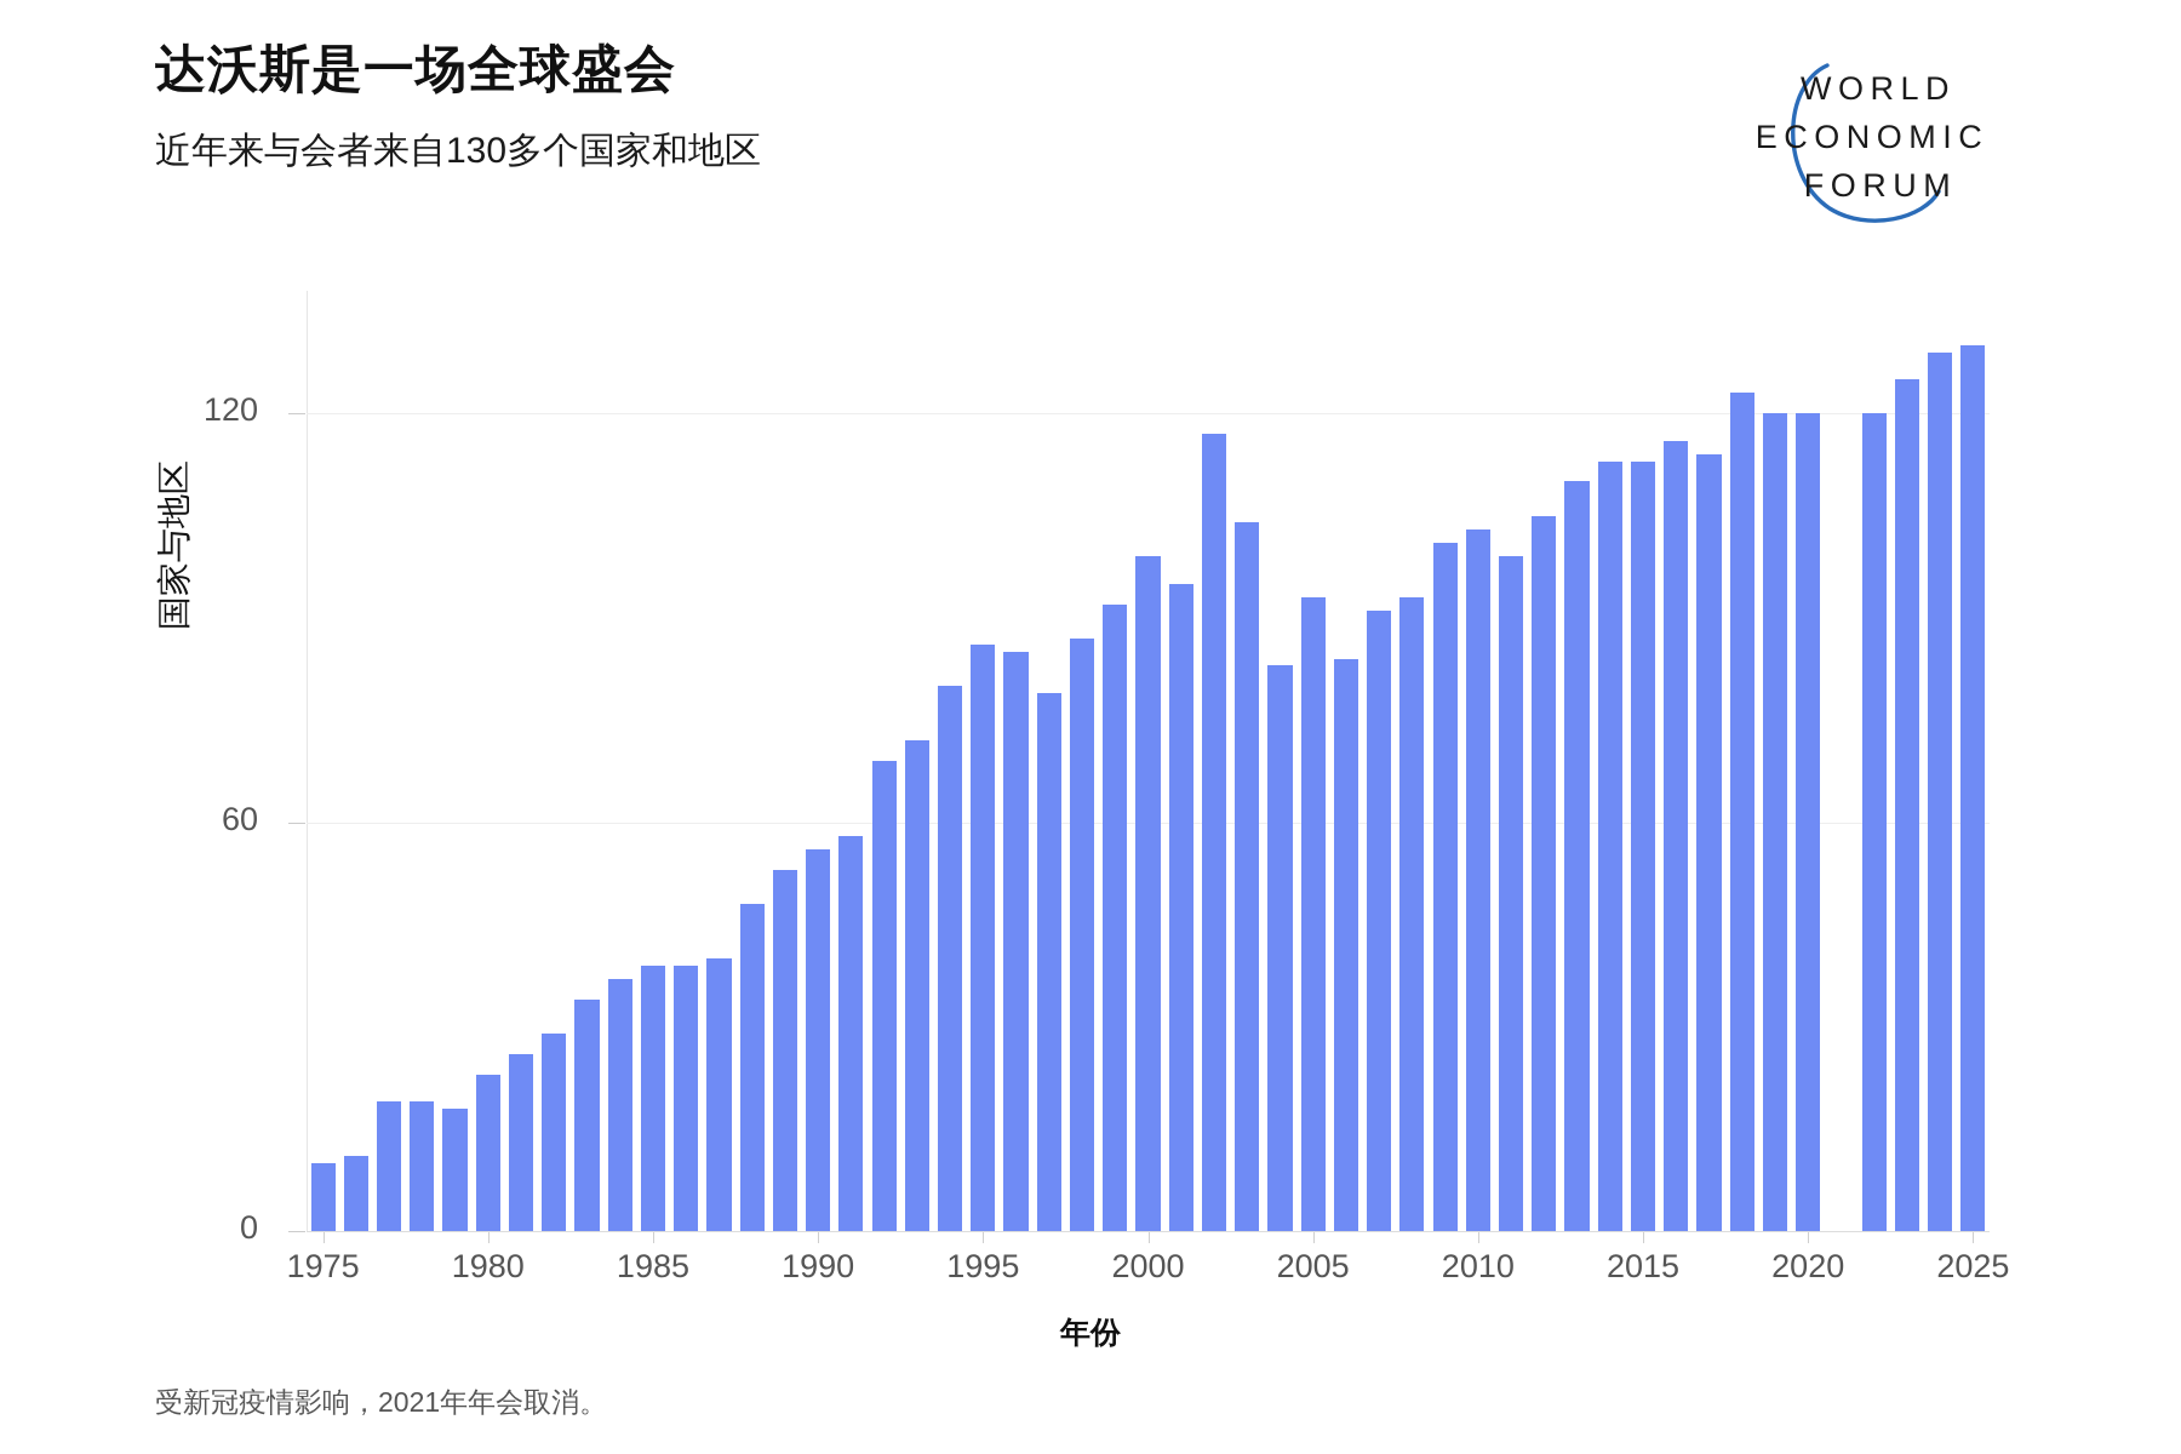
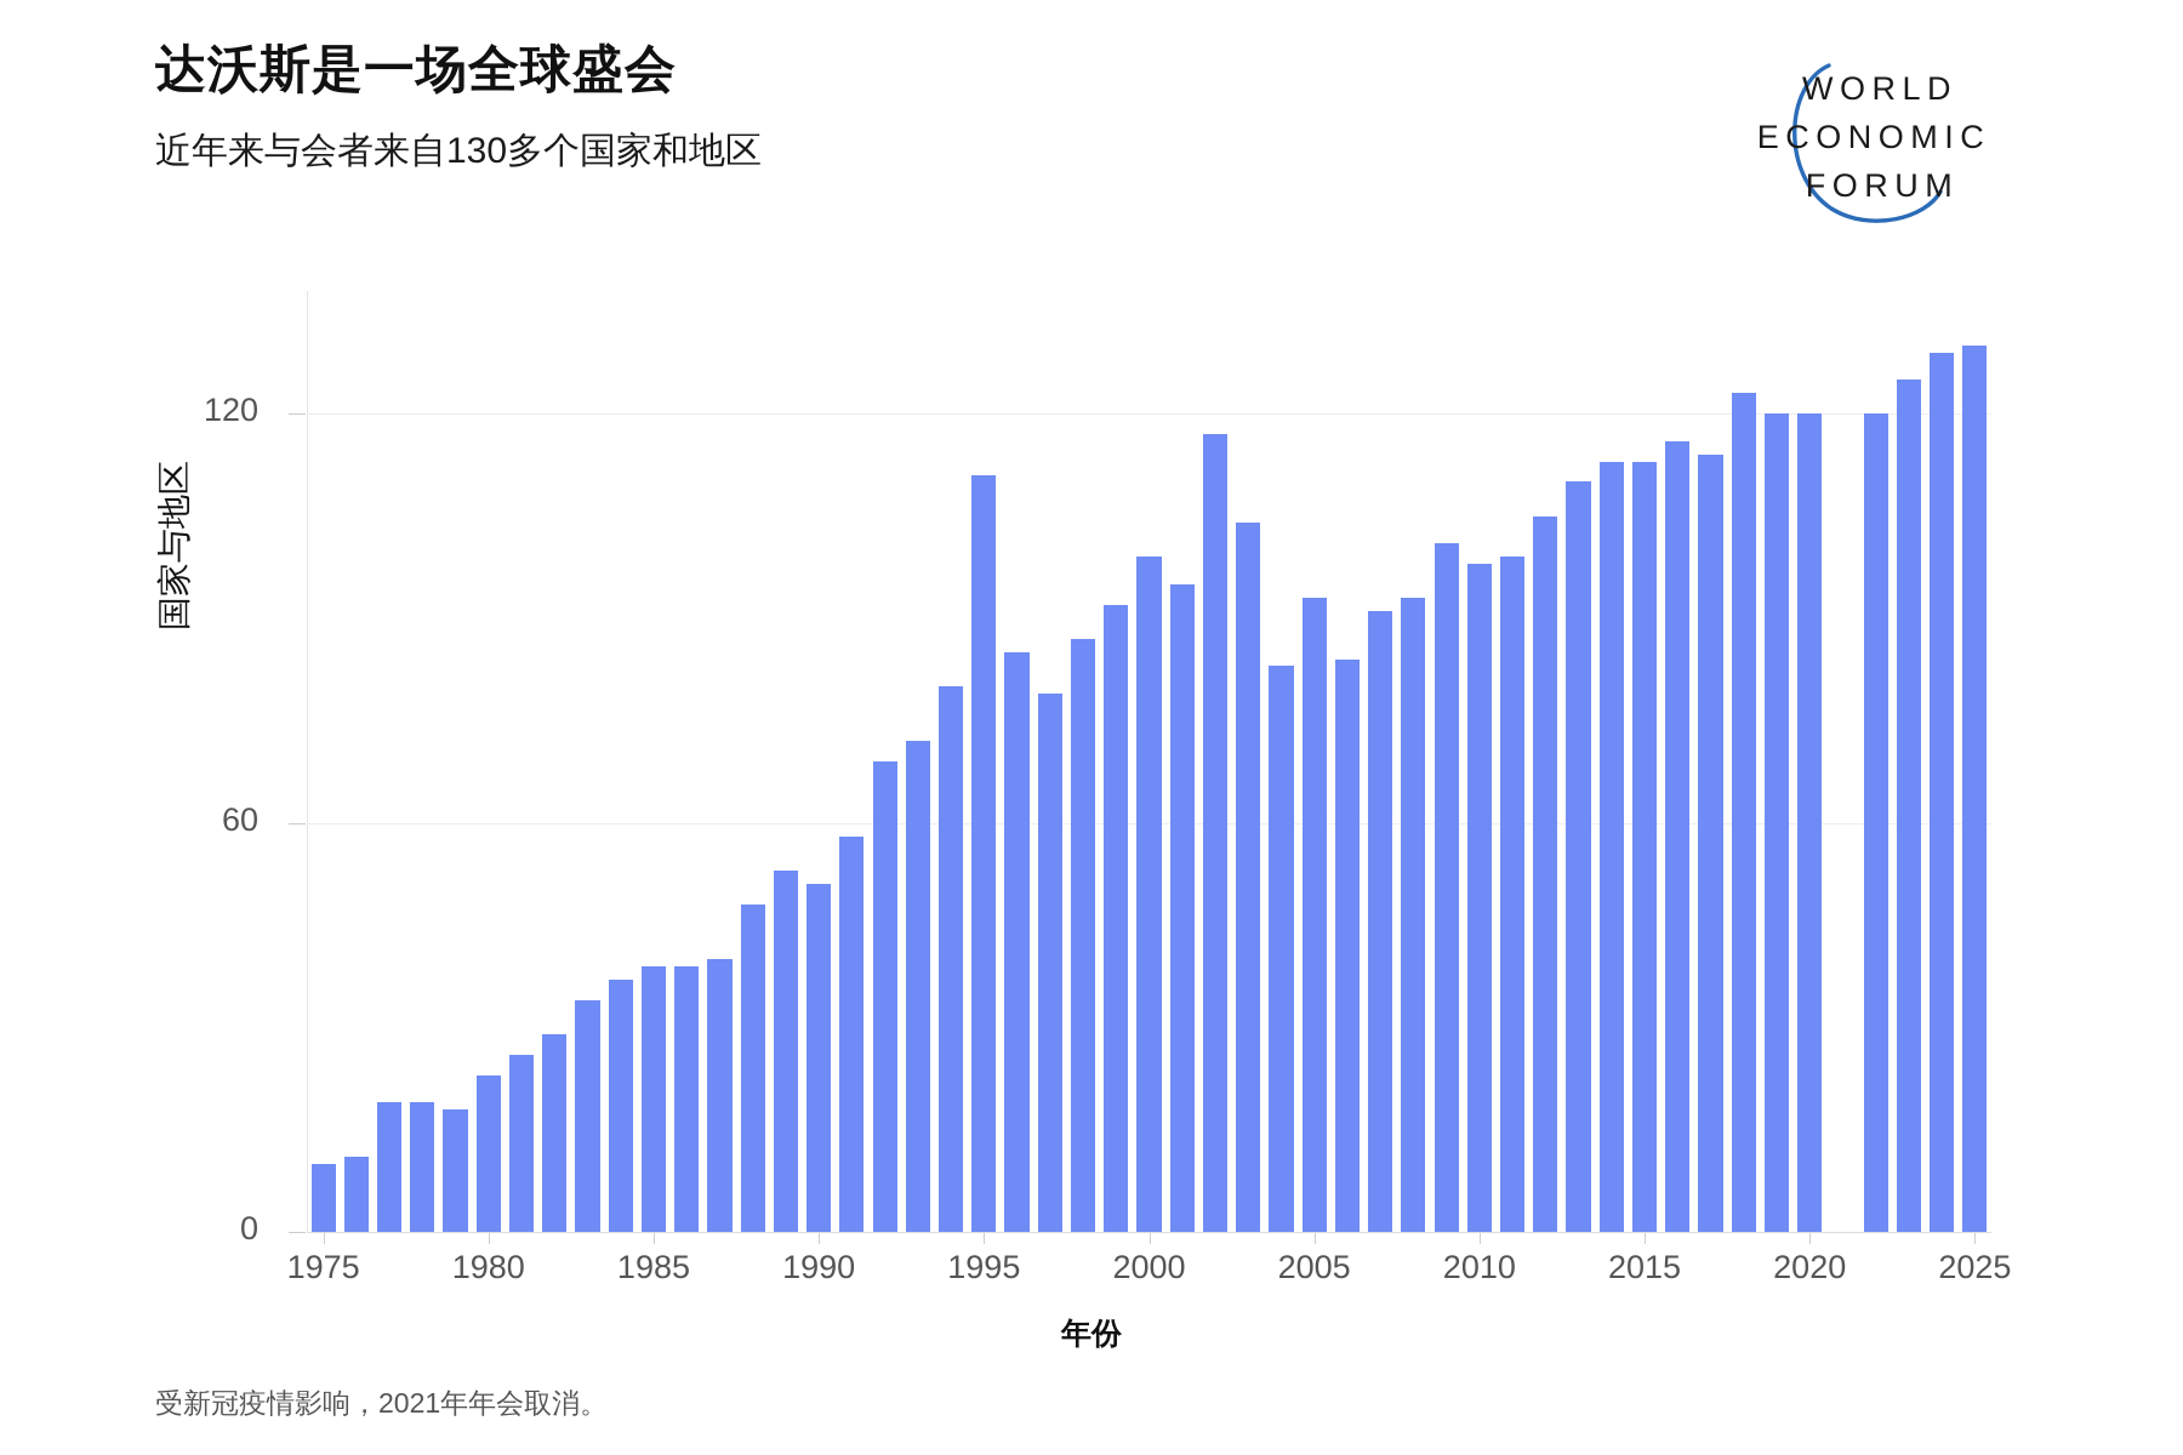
1990: 56 -> 51
1995: 86 -> 111
2010: 103 -> 98
